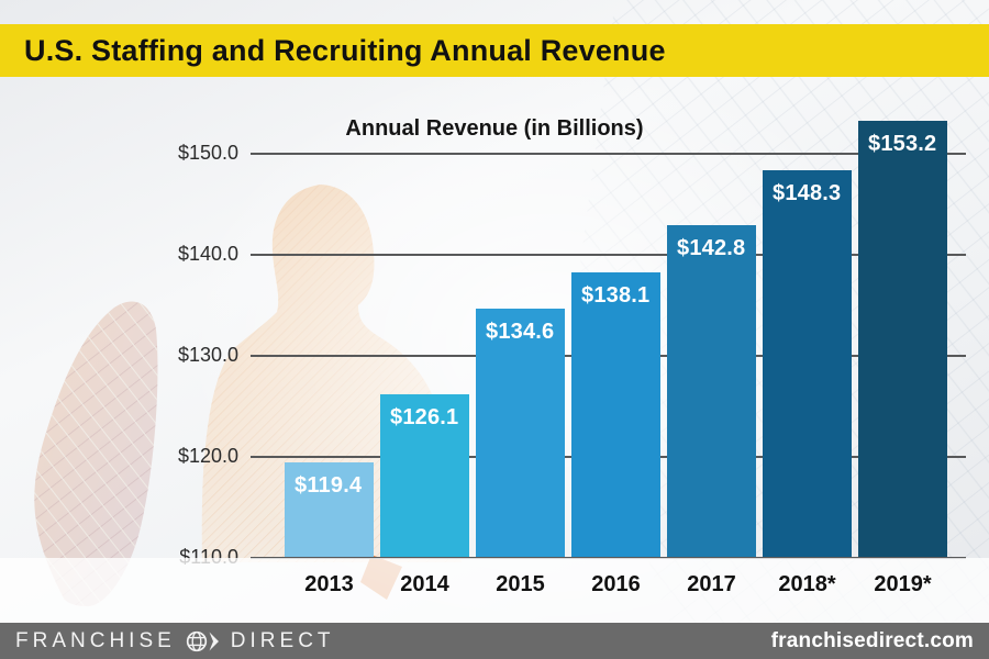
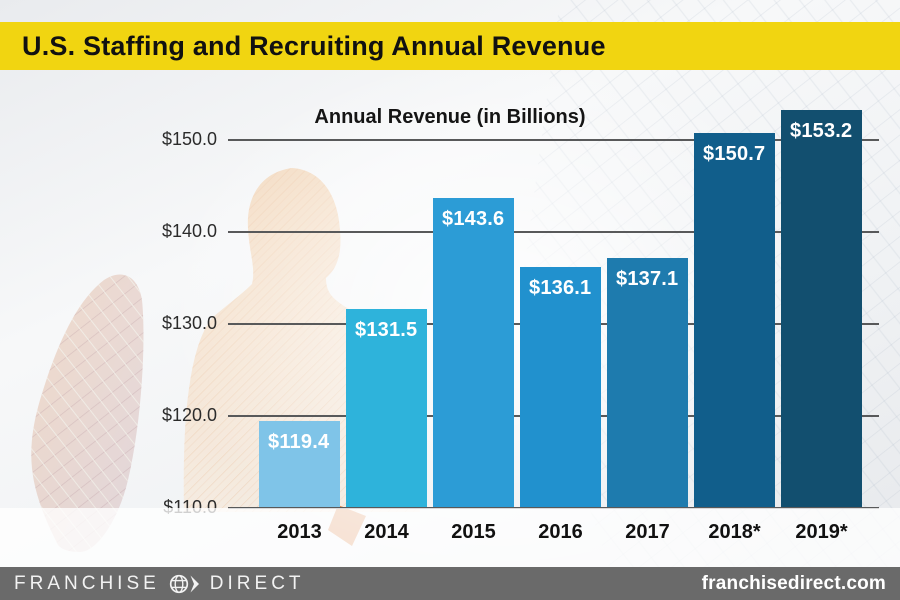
2014: $126.1 -> $131.5
2015: $134.6 -> $143.6
2016: $138.1 -> $136.1
2017: $142.8 -> $137.1
2018*: $148.3 -> $150.7
